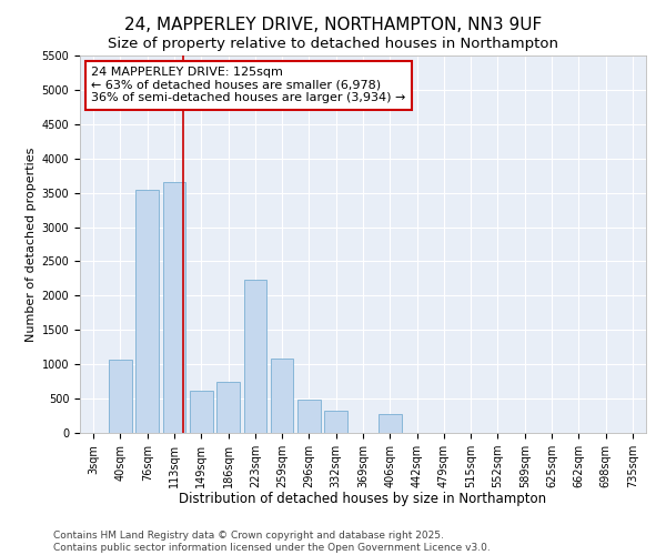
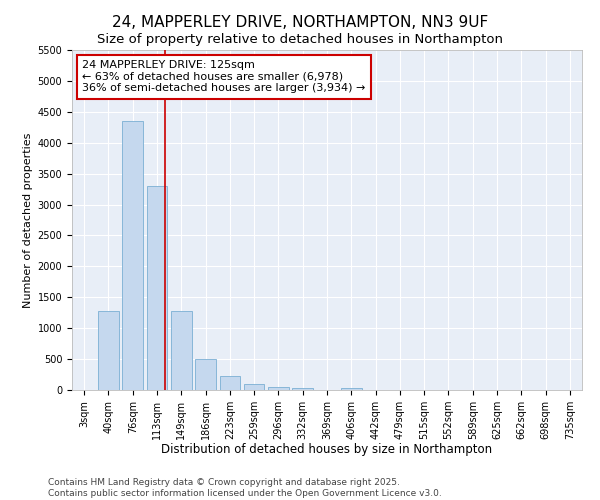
40sqm: 1060 -> 1270
76sqm: 3540 -> 4350
113sqm: 3660 -> 3300
149sqm: 620 -> 1280
186sqm: 740 -> 500
223sqm: 2240 -> 230
259sqm: 1080 -> 100
296sqm: 480 -> 50
332sqm: 320 -> 30
406sqm: 280 -> 30
